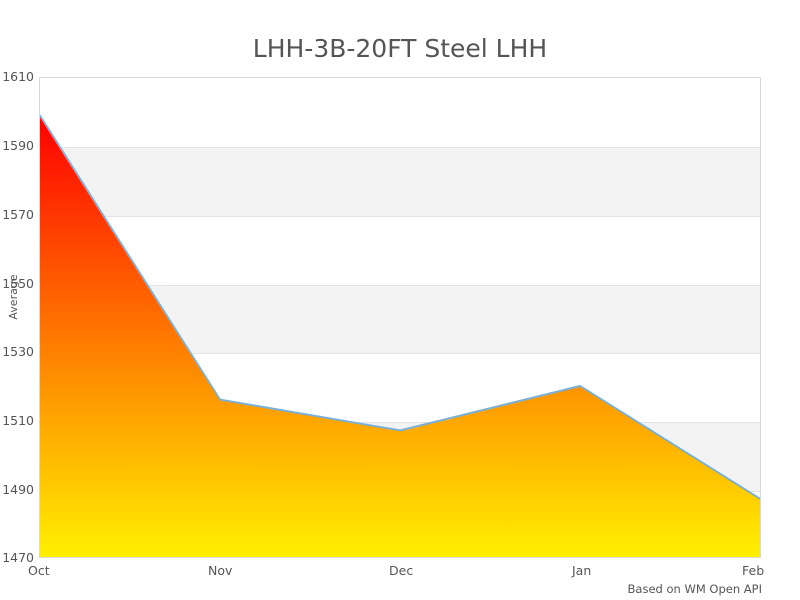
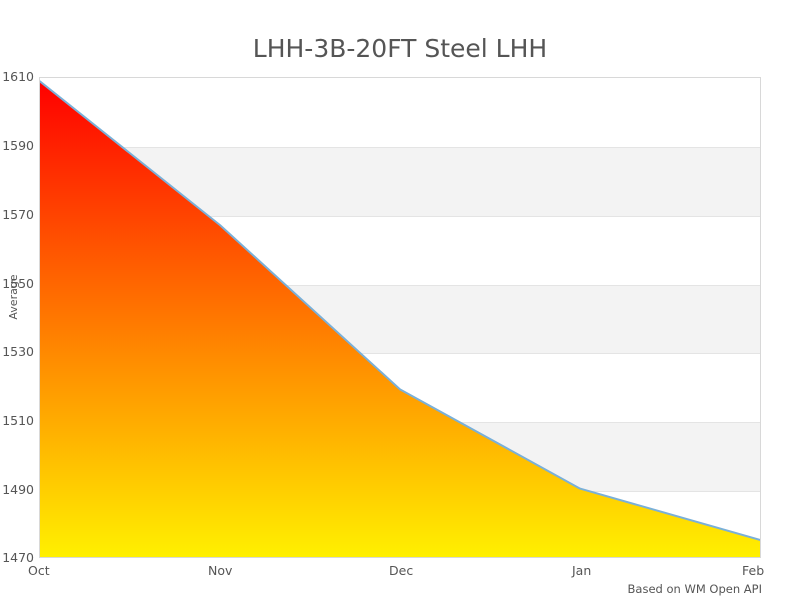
Oct: 1599 -> 1609
Nov: 1516 -> 1567
Dec: 1507 -> 1519
Jan: 1520 -> 1490
Feb: 1487 -> 1475
